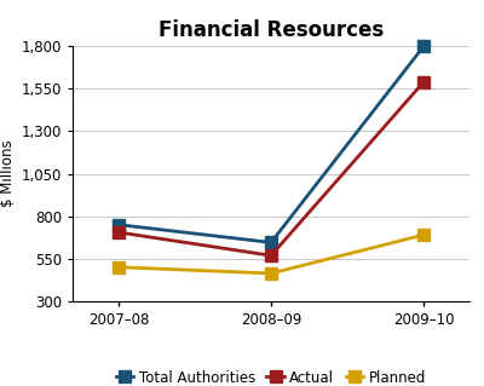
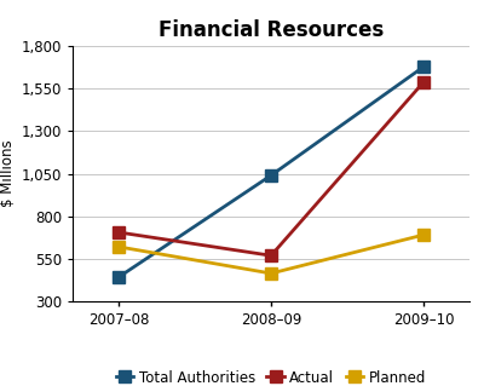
Total Authorities/2007–08: 750 -> 440
Planned/2007–08: 500 -> 620
Total Authorities/2008–09: 640 -> 1,040
Total Authorities/2009–10: 1,800 -> 1,680
